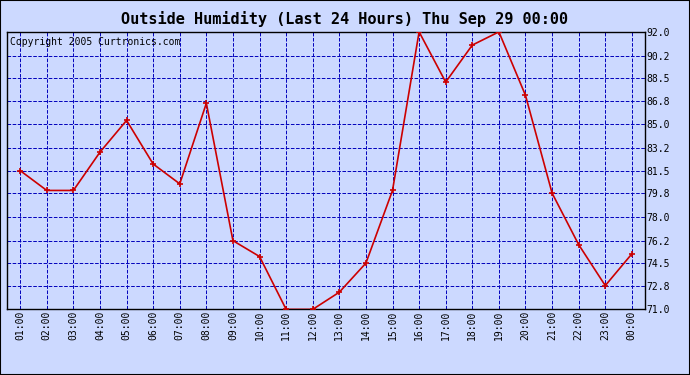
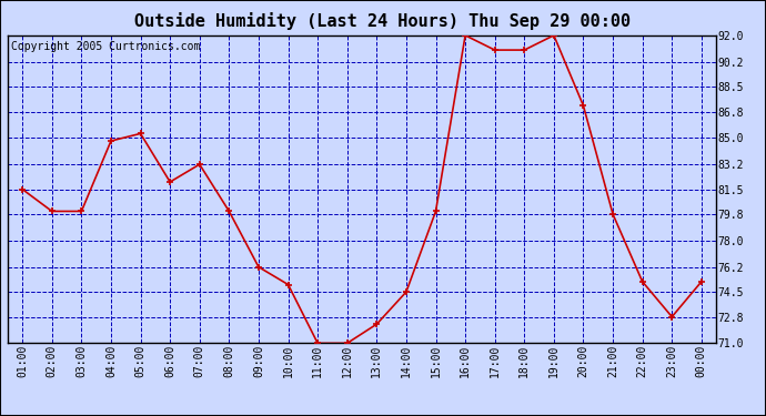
04:00: 82.9 -> 84.8
07:00: 80.5 -> 83.2
08:00: 86.6 -> 80.0
17:00: 88.2 -> 91.0
22:00: 75.9 -> 75.2
